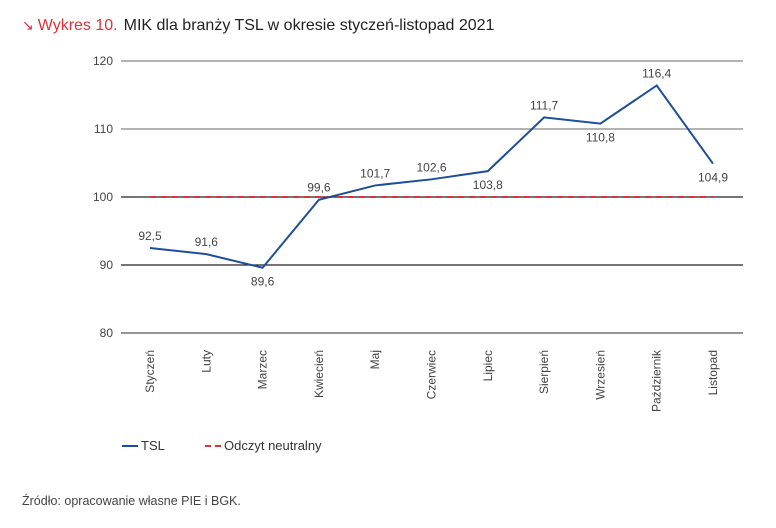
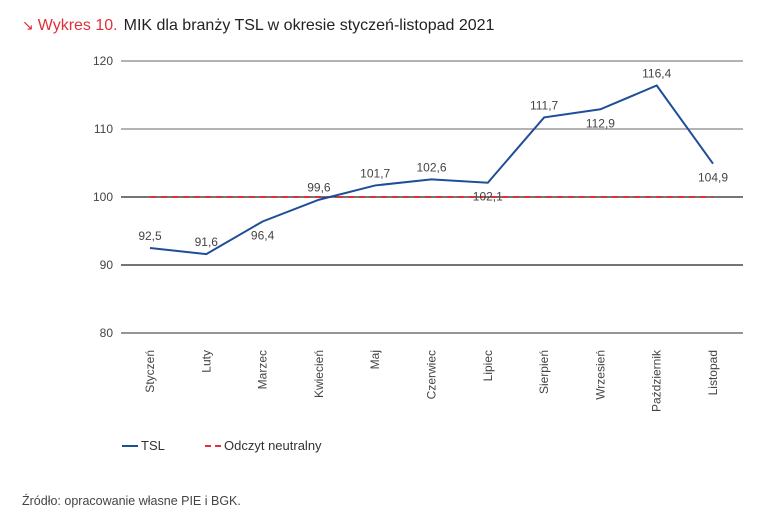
TSL/Marzec: 89,6 -> 96,4
TSL/Lipiec: 103,8 -> 102,1
TSL/Wrzesień: 110,8 -> 112,9
